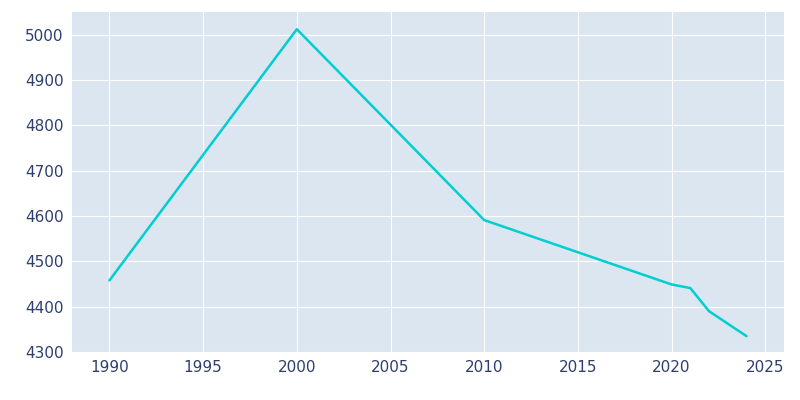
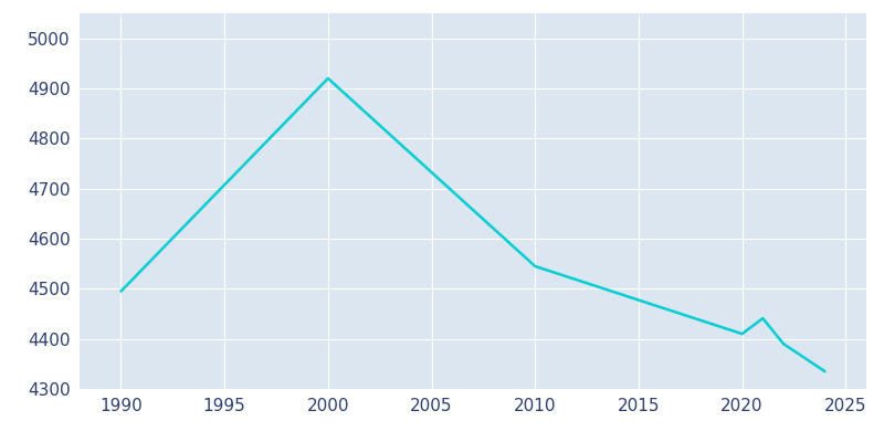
1990: 4458 -> 4495
2000: 5012 -> 4920
2010: 4591 -> 4545
2020: 4449 -> 4410
